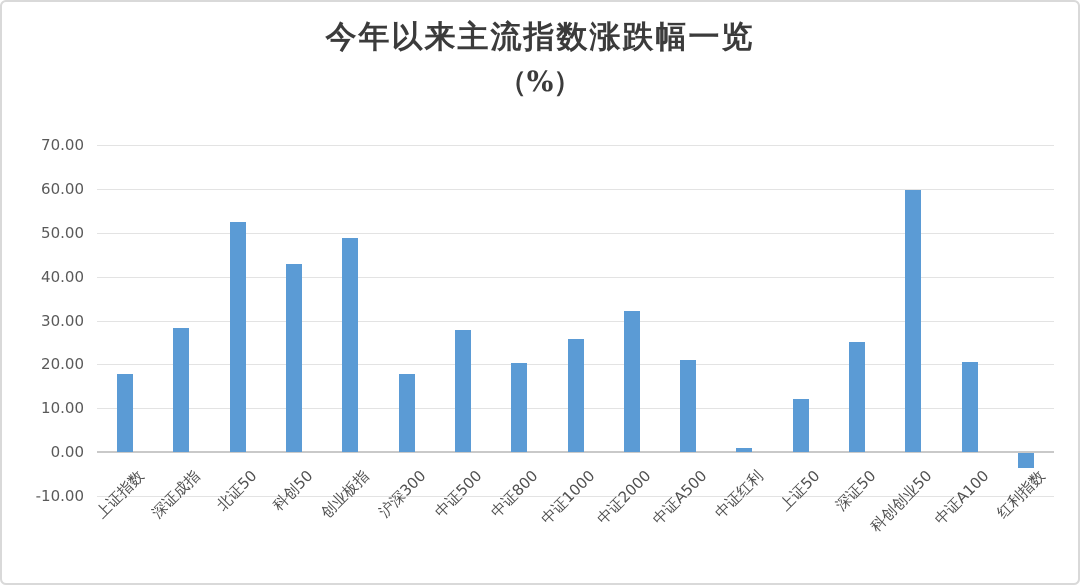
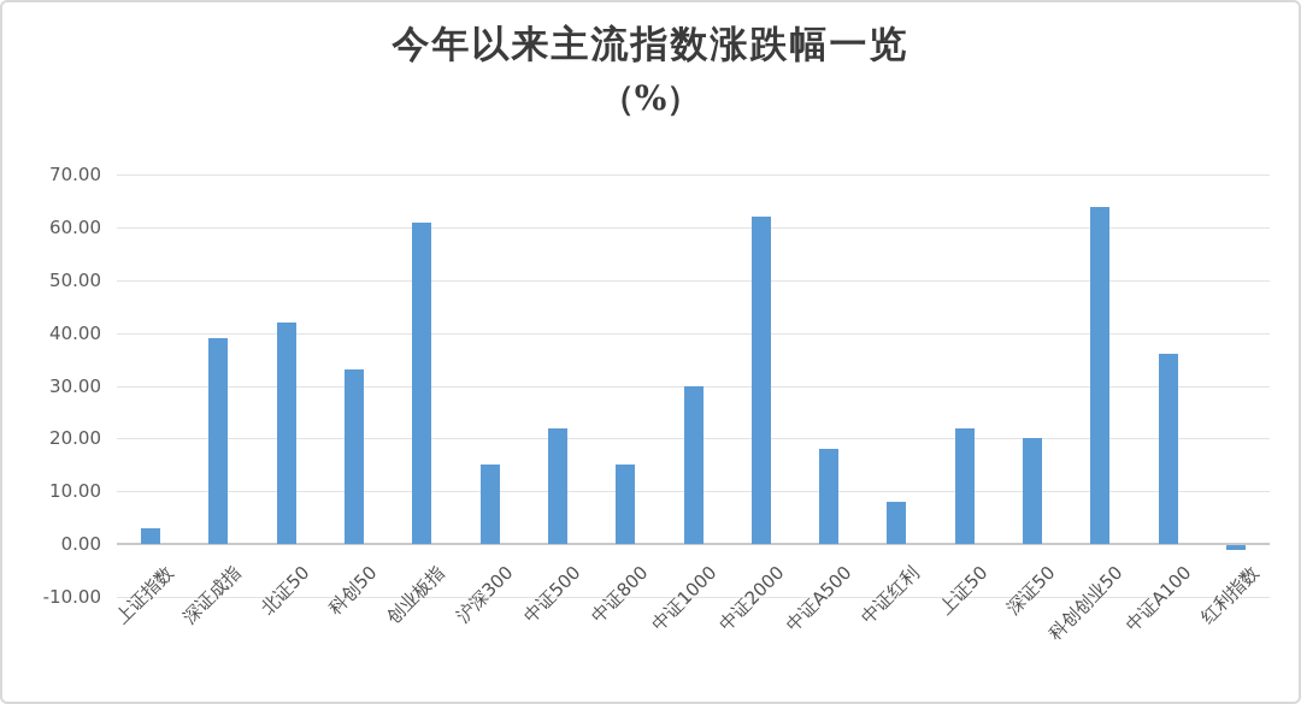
上证指数: 18 -> 3
深证成指: 28 -> 39
北证50: 52 -> 42
科创50: 43 -> 33
创业板指: 49 -> 61
沪深300: 18 -> 15
中证500: 28 -> 22
中证800: 20 -> 15
中证1000: 26 -> 30
中证2000: 32 -> 62
中证A500: 21 -> 18
中证红利: 1 -> 8
上证50: 12 -> 22
深证50: 25 -> 20
科创创业50: 60 -> 64
中证A100: 20 -> 36
红利指数: -3 -> -1
